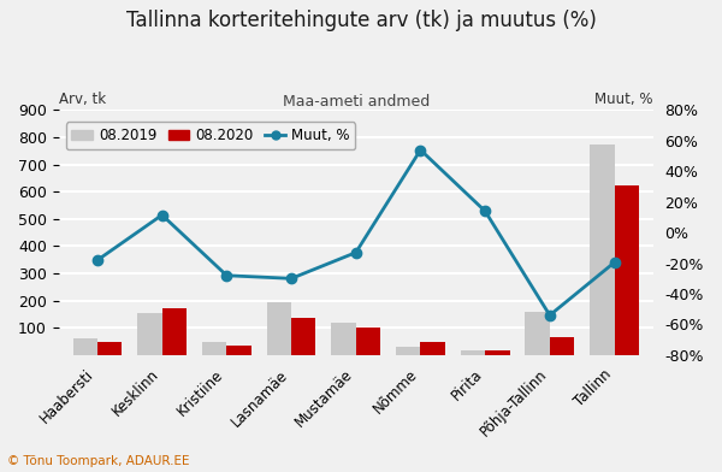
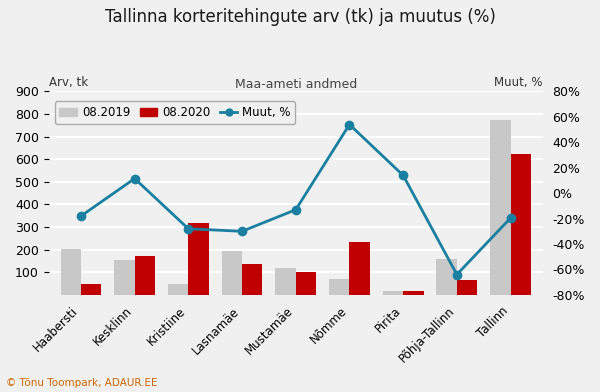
08.2019/Haabersti: 60 -> 205
08.2020/Kristiine: 35 -> 320
08.2019/Nõmme: 30 -> 70
08.2020/Nõmme: 48 -> 235
Muut, %/Põhja-Tallinn: -54% -> -64%
